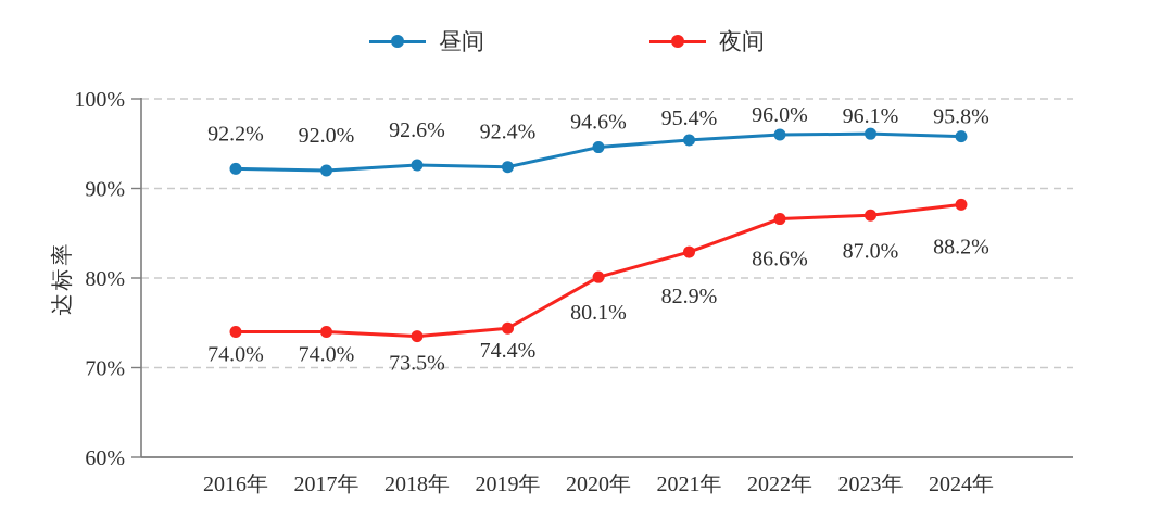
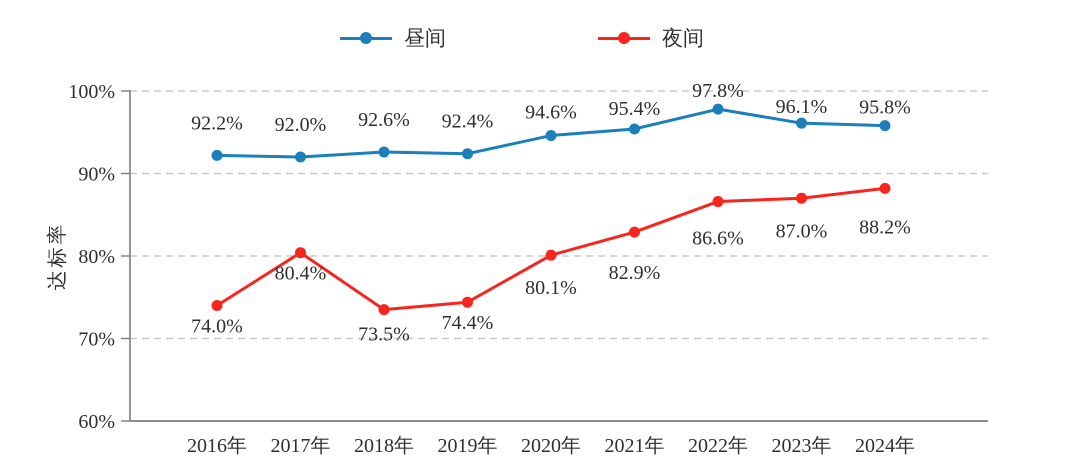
夜间/2017年: 74.0% -> 80.4%
昼间/2022年: 96.0% -> 97.8%
